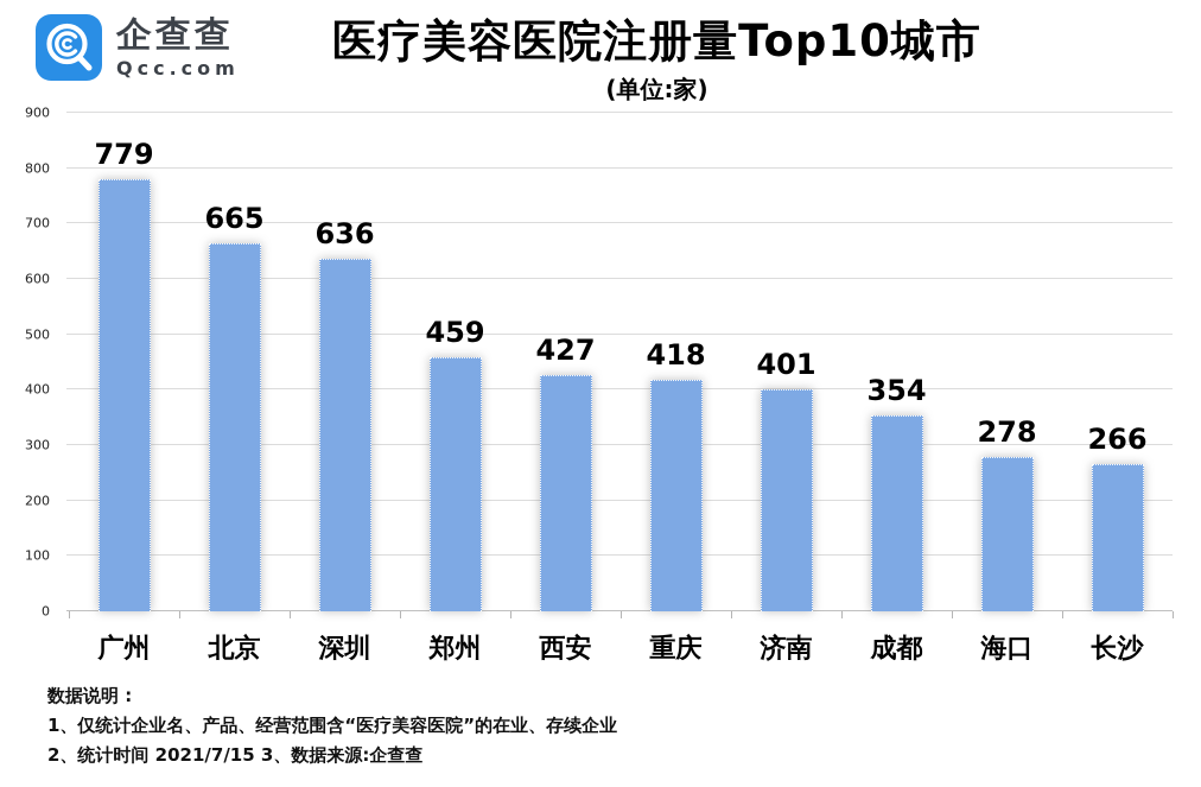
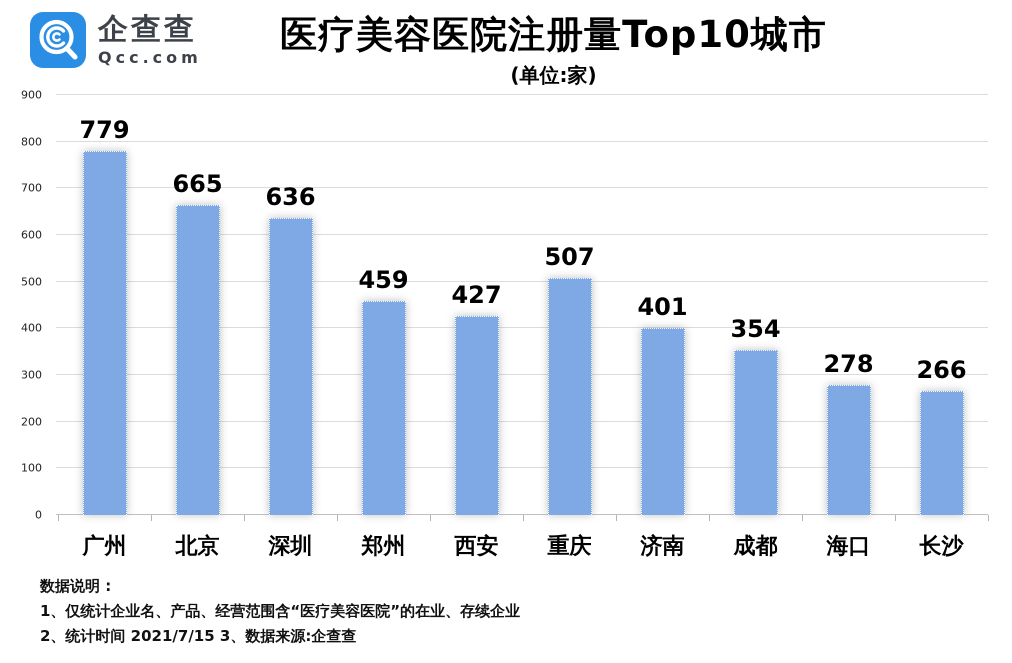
重庆: 418 -> 507
